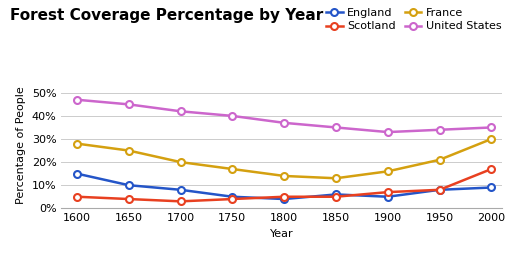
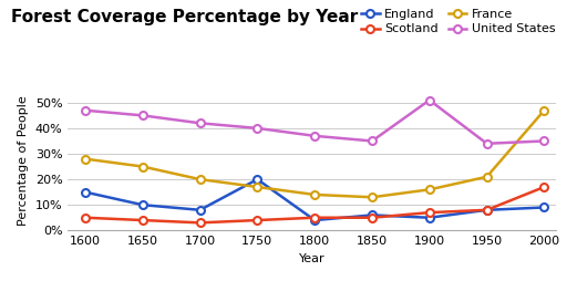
England/1750: 5% -> 20%
United States/1900: 33% -> 51%
France/2000: 30% -> 47%
